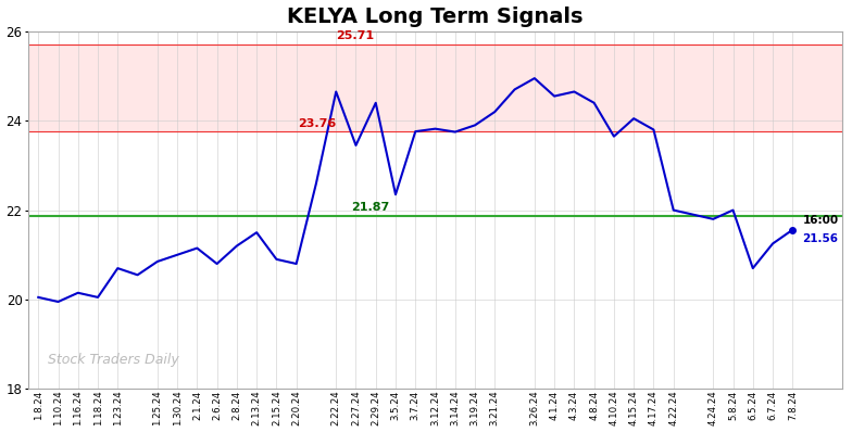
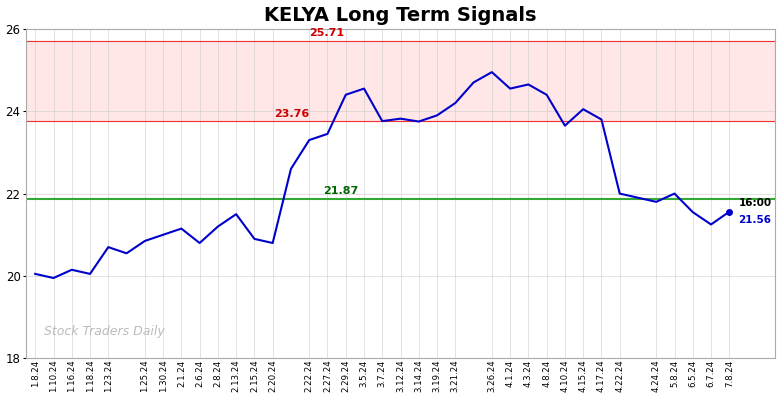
2.22.24: 24.65 -> 23.30
3.5.24: 22.35 -> 24.55
6.5.24: 20.70 -> 21.55
